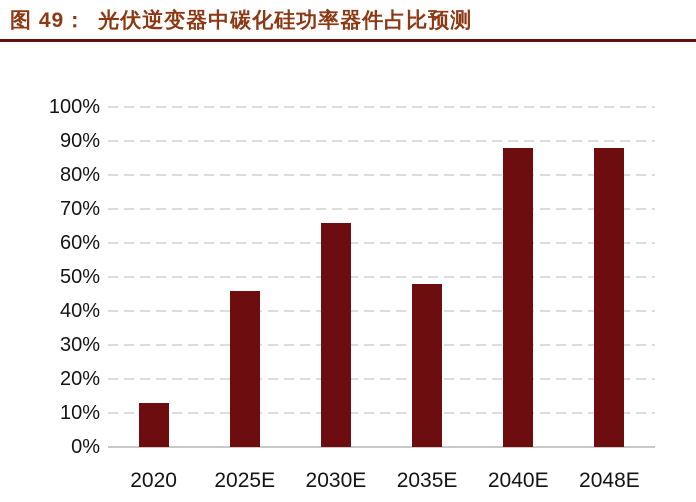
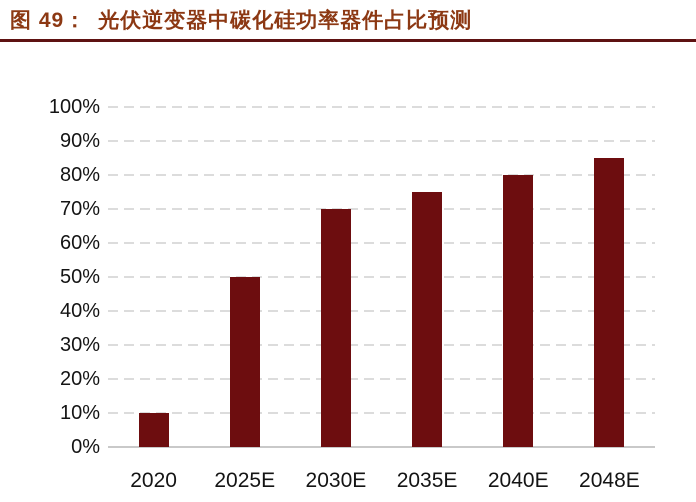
2020: 13% -> 10%
2025E: 46% -> 50%
2030E: 66% -> 70%
2035E: 48% -> 75%
2040E: 88% -> 80%
2048E: 88% -> 85%
